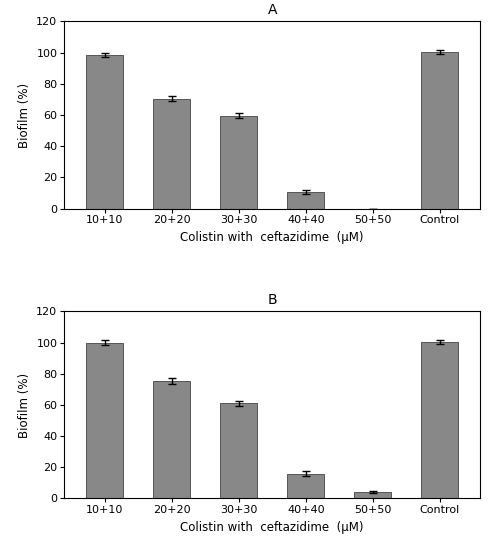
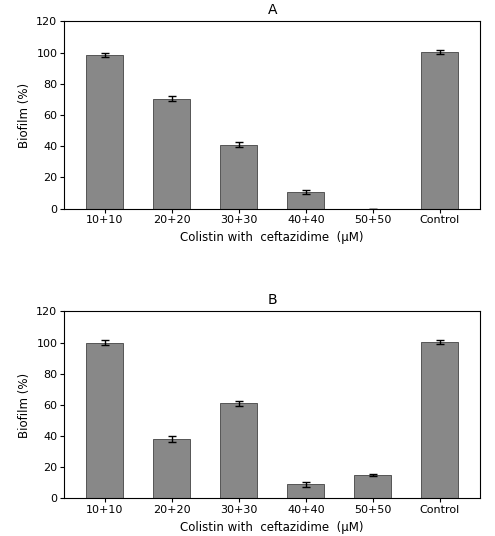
A/30+30: 60 -> 41
B/20+20: 76 -> 38
B/40+40: 16 -> 9
B/50+50: 4 -> 15
